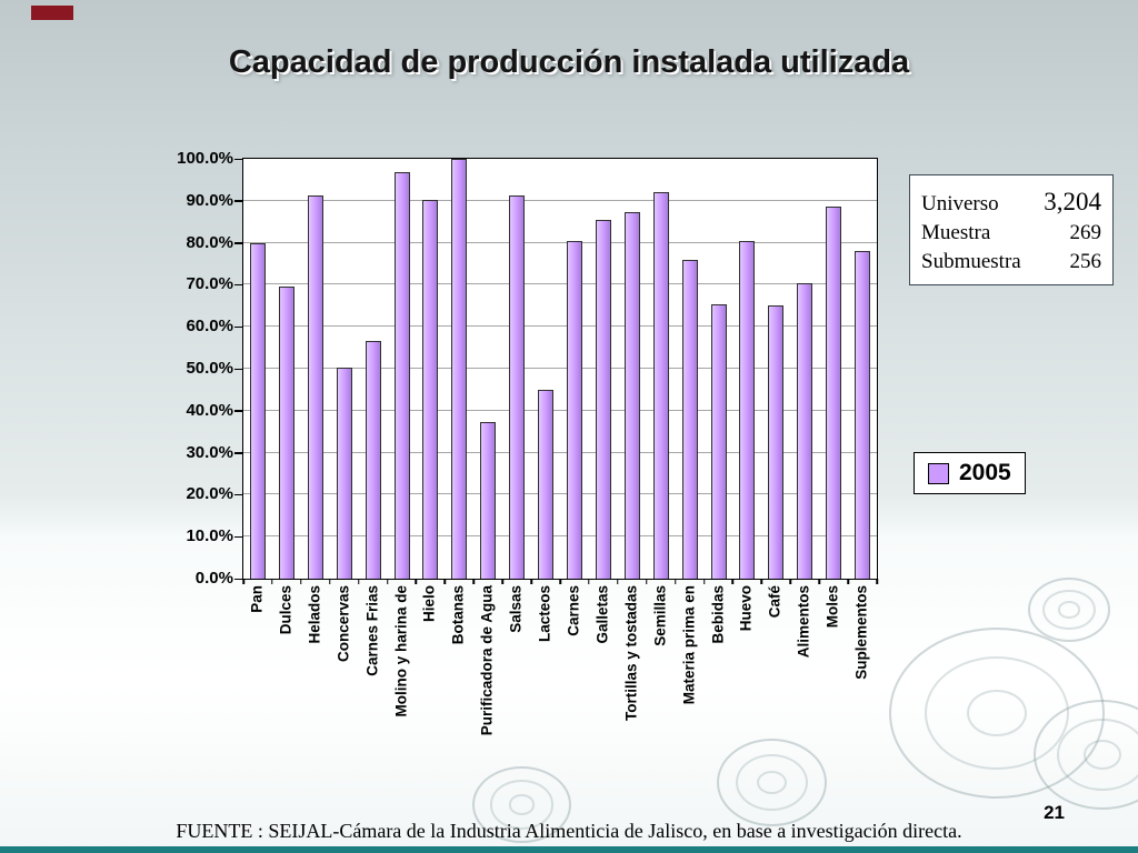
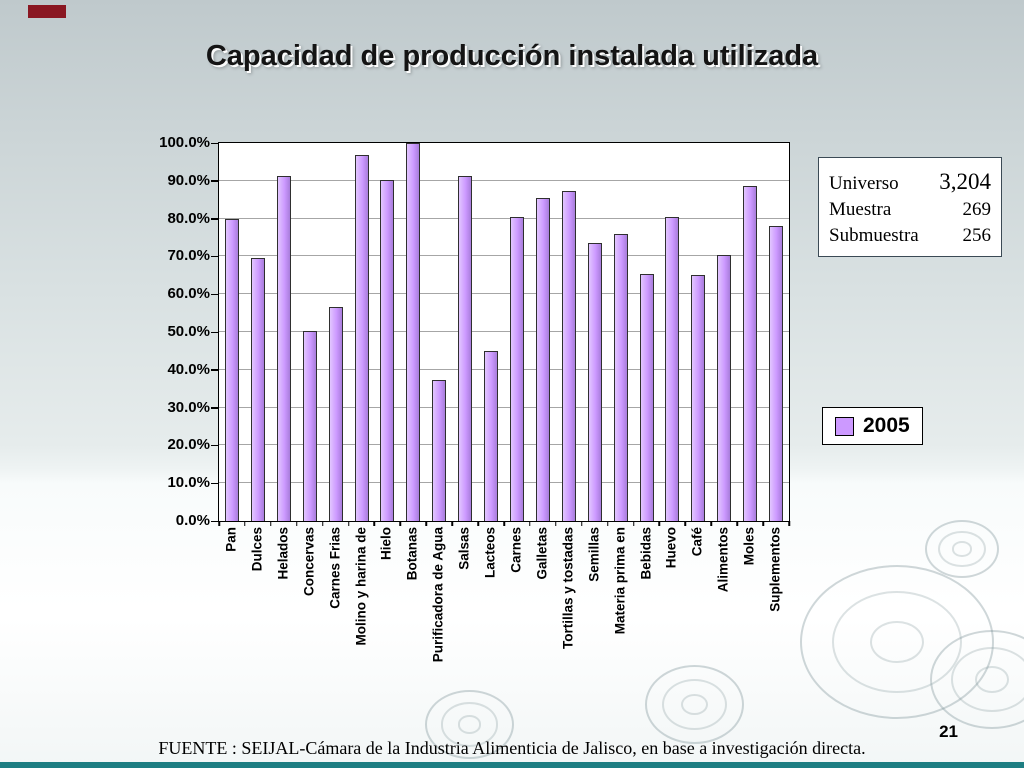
Semillas: 92% -> 74%
